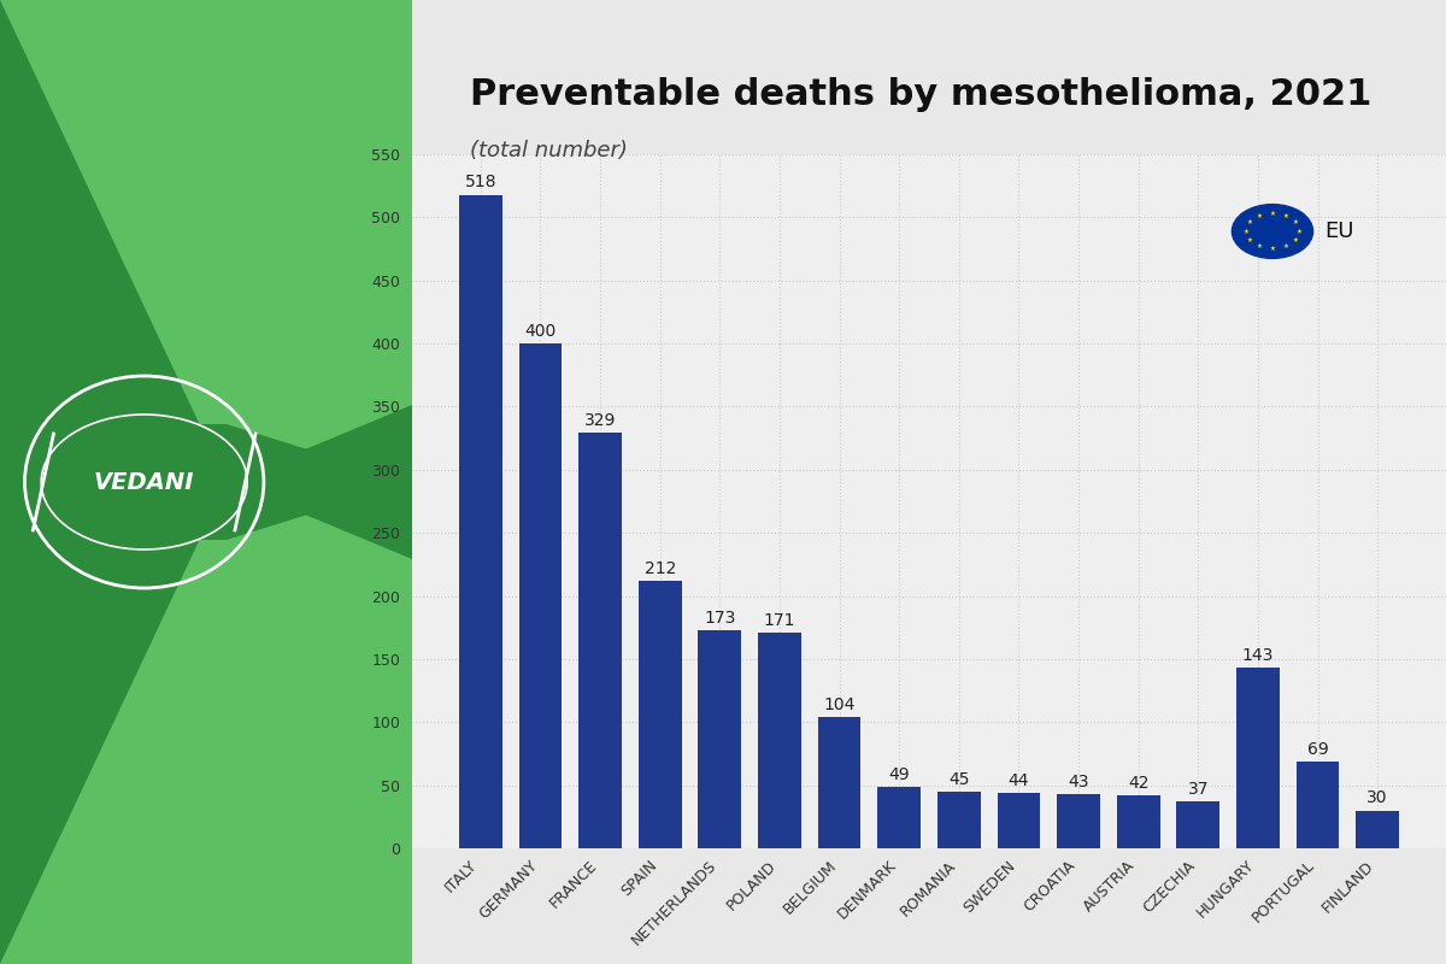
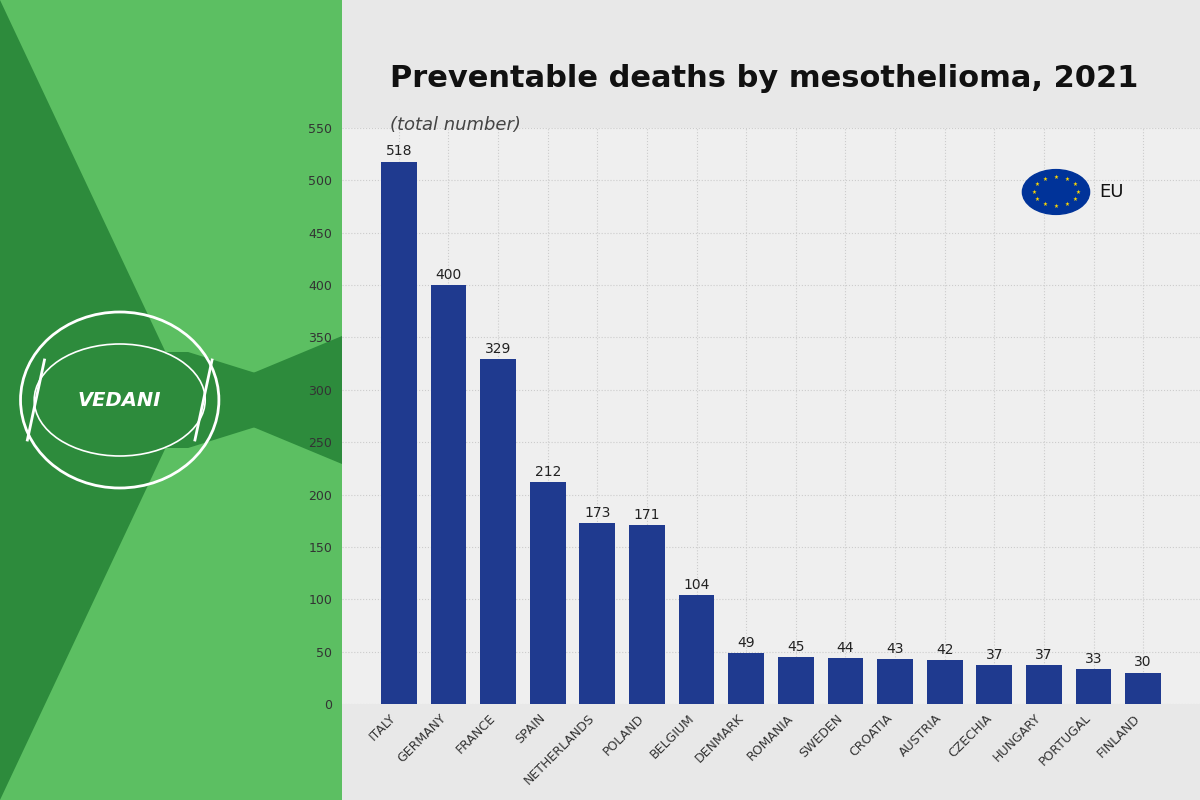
HUNGARY: 143 -> 37
PORTUGAL: 69 -> 33
